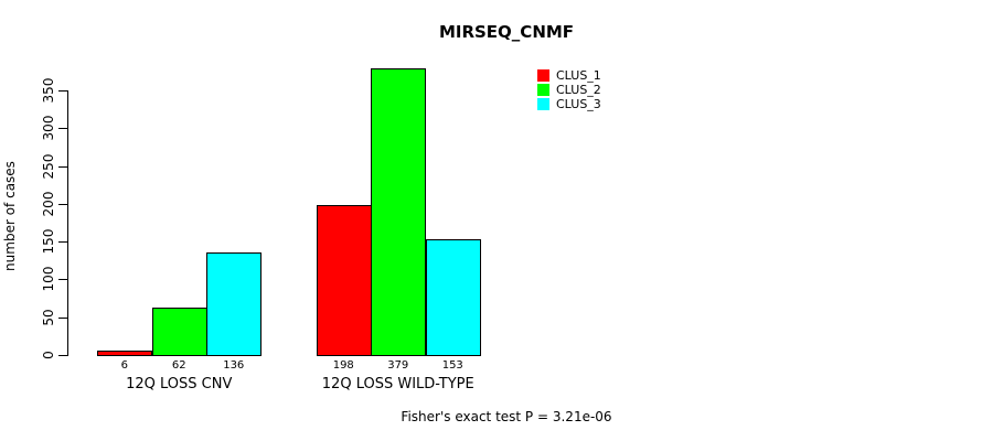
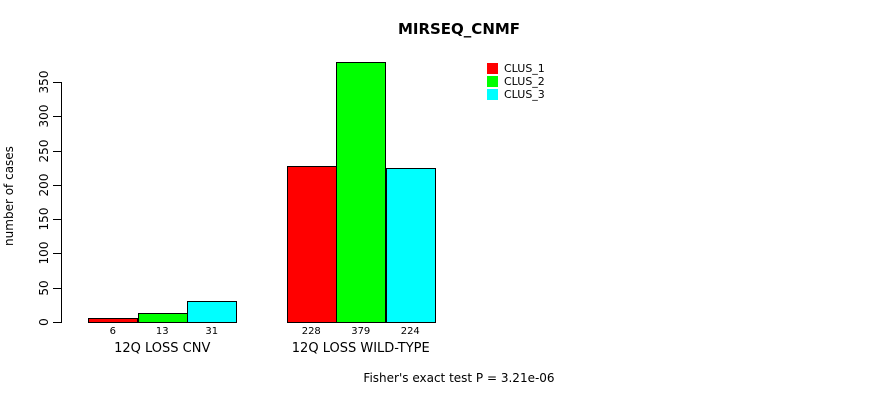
CLUS_2/12Q LOSS CNV: 62 -> 13
CLUS_3/12Q LOSS CNV: 136 -> 31
CLUS_1/12Q LOSS WILD-TYPE: 198 -> 228
CLUS_3/12Q LOSS WILD-TYPE: 153 -> 224
